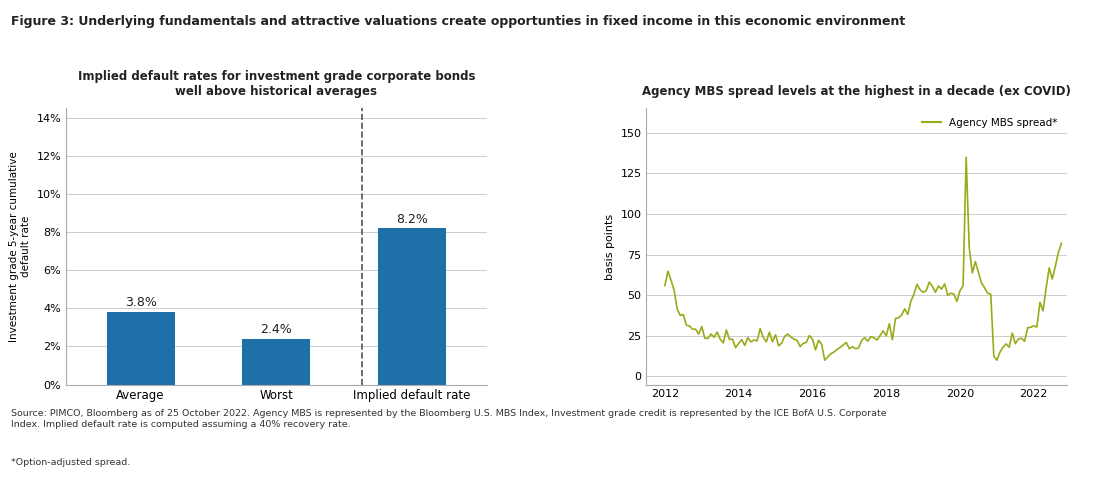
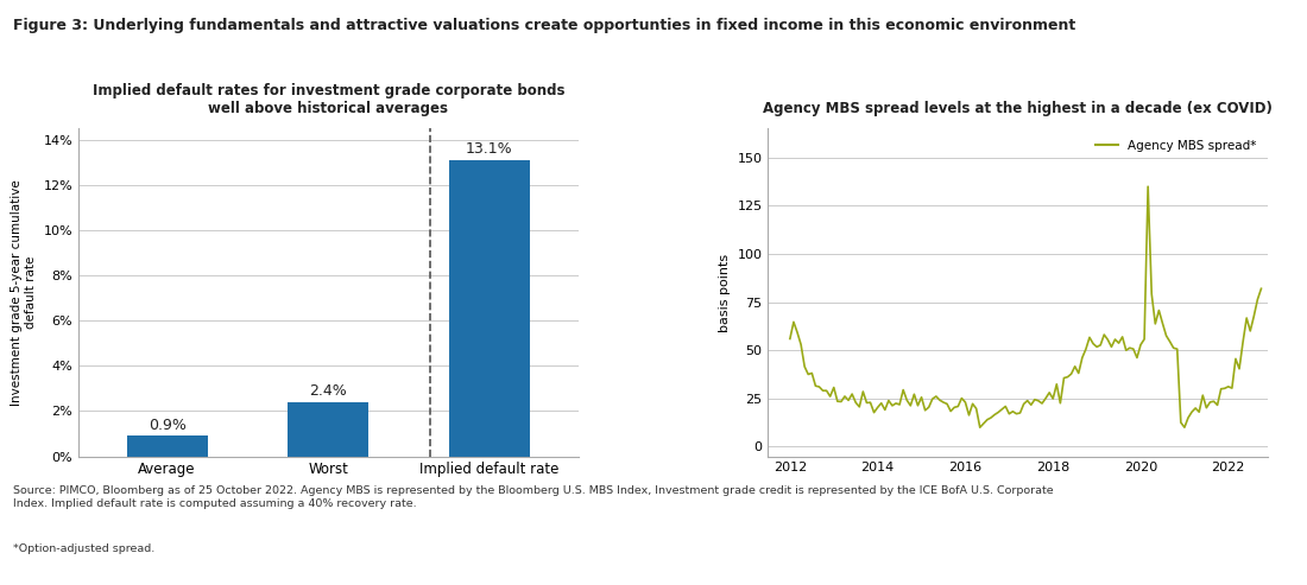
Average: 3.8% -> 0.9%
Implied default rate: 8.2% -> 13.1%
